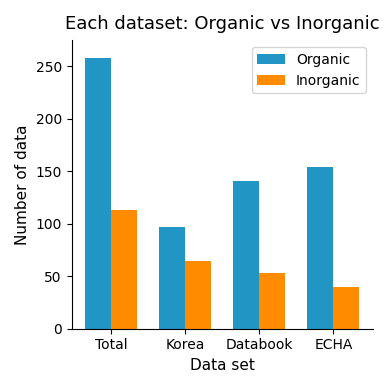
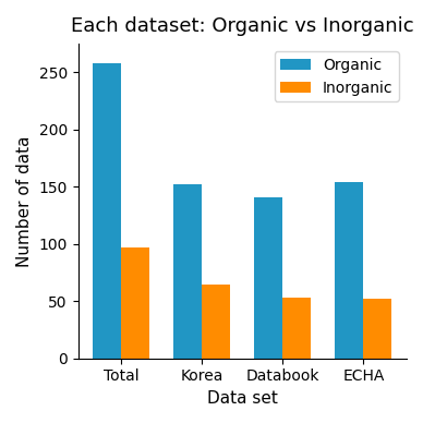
Inorganic/Total: 113 -> 97
Organic/Korea: 97 -> 152
Inorganic/ECHA: 40 -> 52
